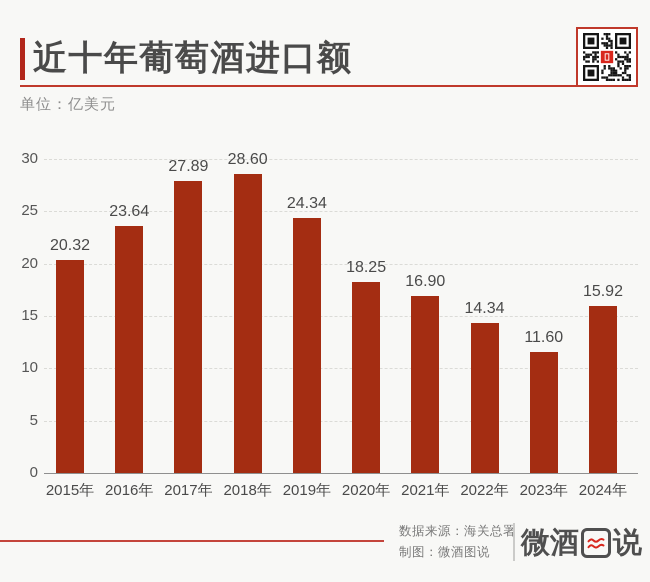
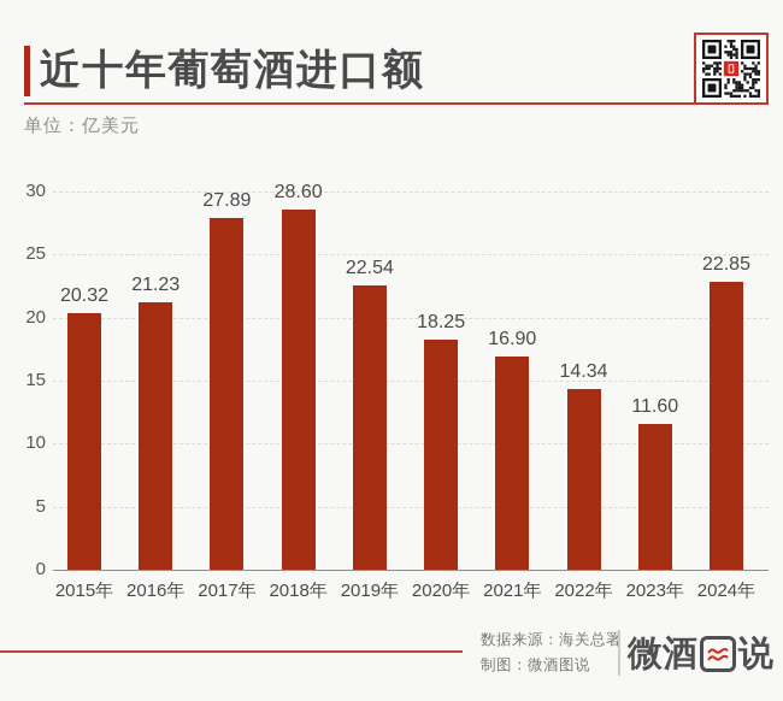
2016年: 23.64 -> 21.23
2019年: 24.34 -> 22.54
2024年: 15.92 -> 22.85
